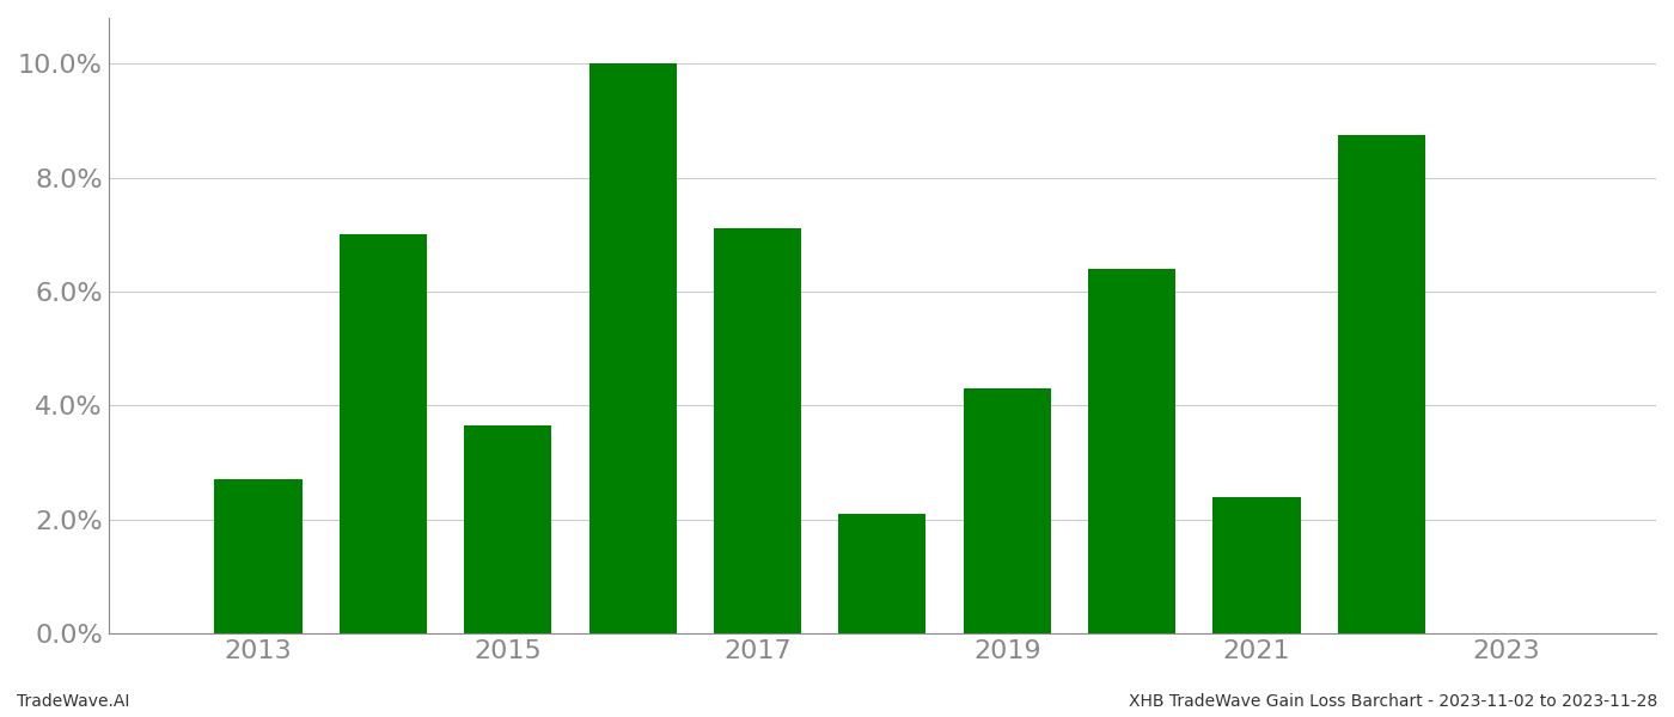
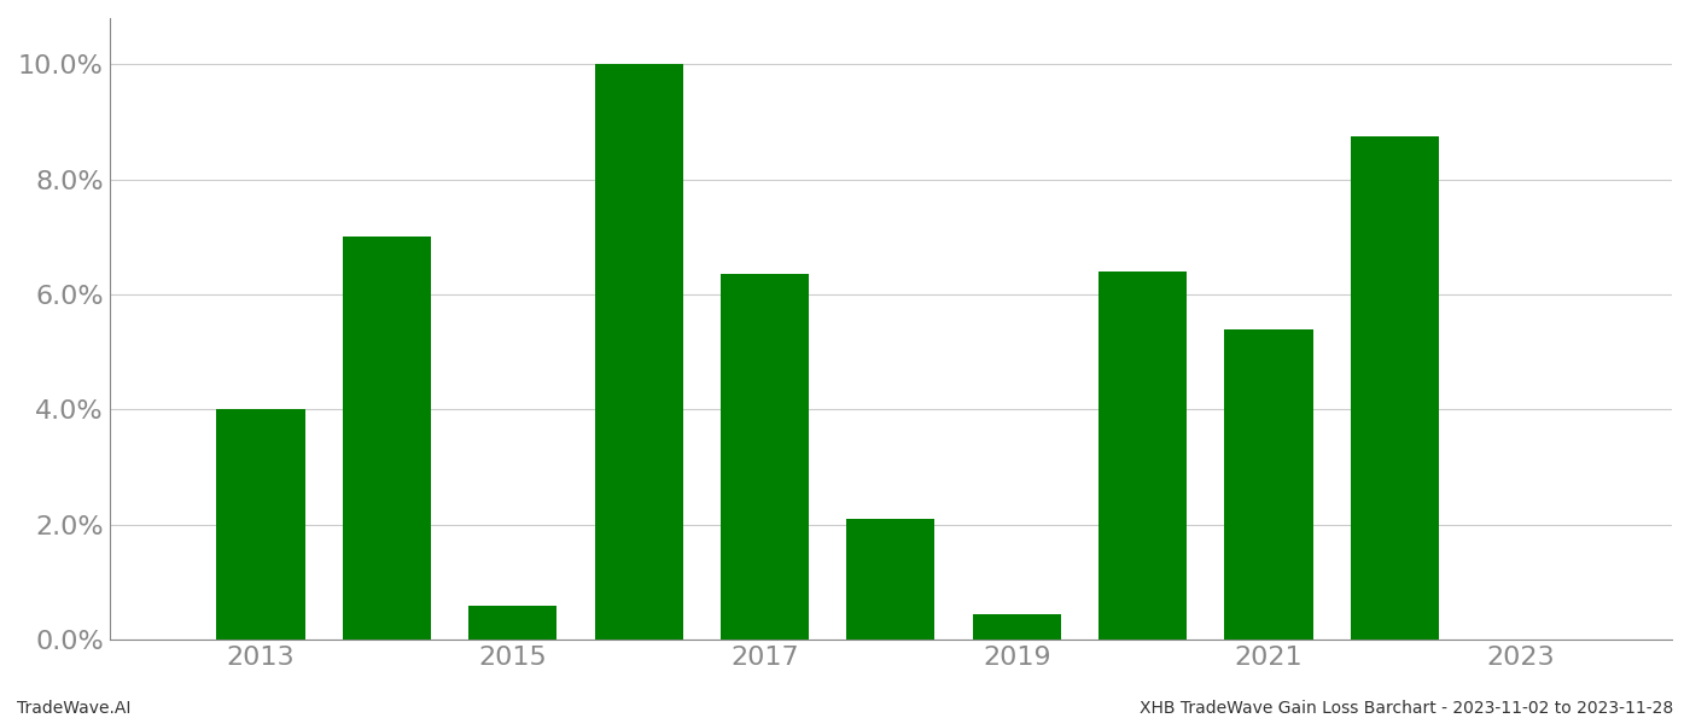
2013: 2.70% -> 4.00%
2015: 3.65% -> 0.60%
2017: 7.10% -> 6.35%
2019: 4.30% -> 0.45%
2021: 2.40% -> 5.40%
